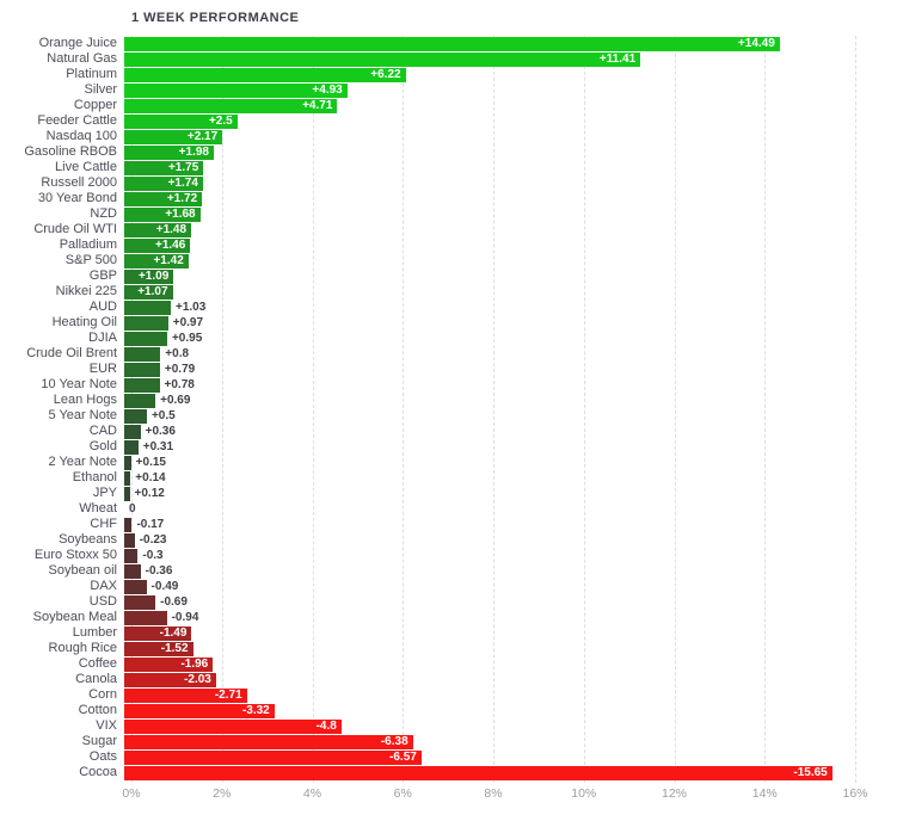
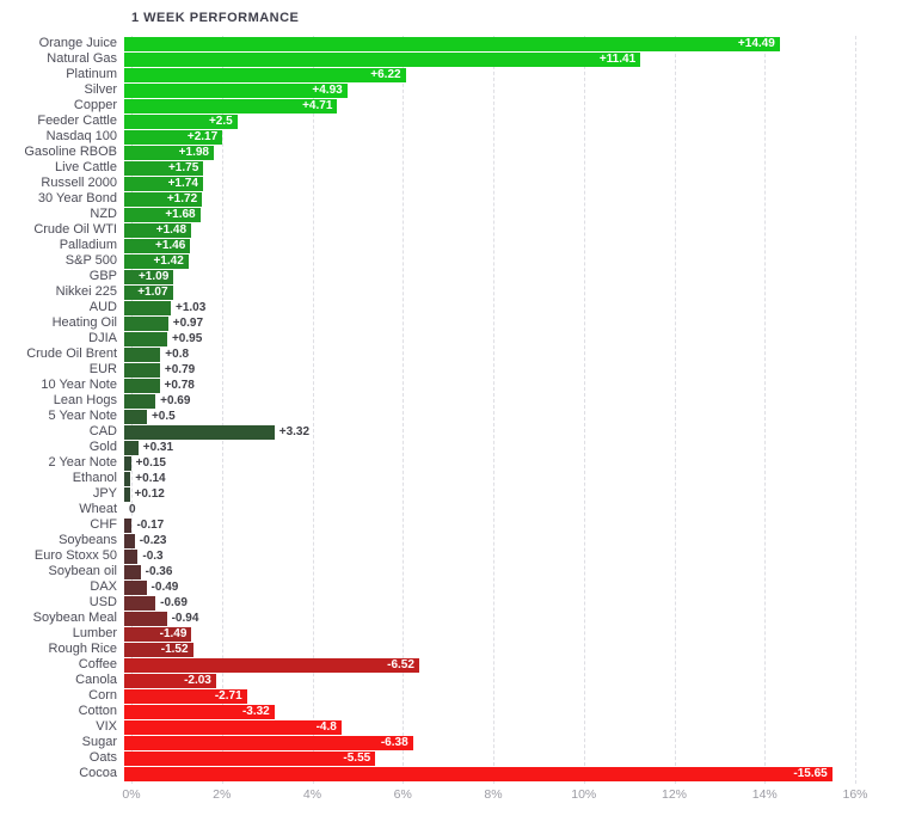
CAD: +0.36 -> +3.32
Coffee: -1.96 -> -6.52
Oats: -6.57 -> -5.55
